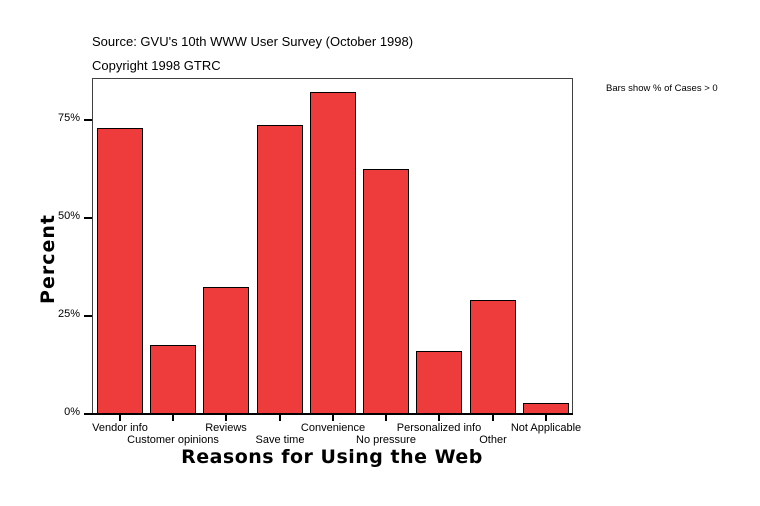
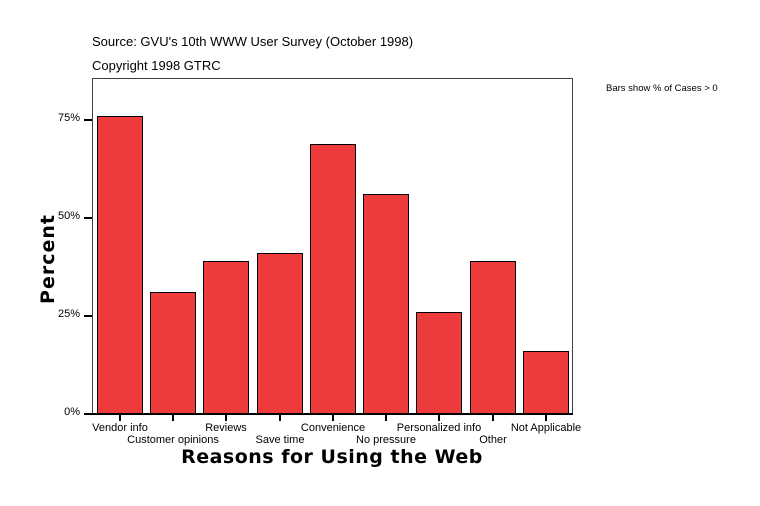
Vendor info: 73% -> 76%
Customer opinions: 18% -> 31%
Reviews: 32% -> 39%
Save time: 74% -> 41%
Convenience: 82% -> 69%
No pressure: 62% -> 56%
Personalized info: 16% -> 26%
Other: 29% -> 39%
Not Applicable: 3% -> 16%
